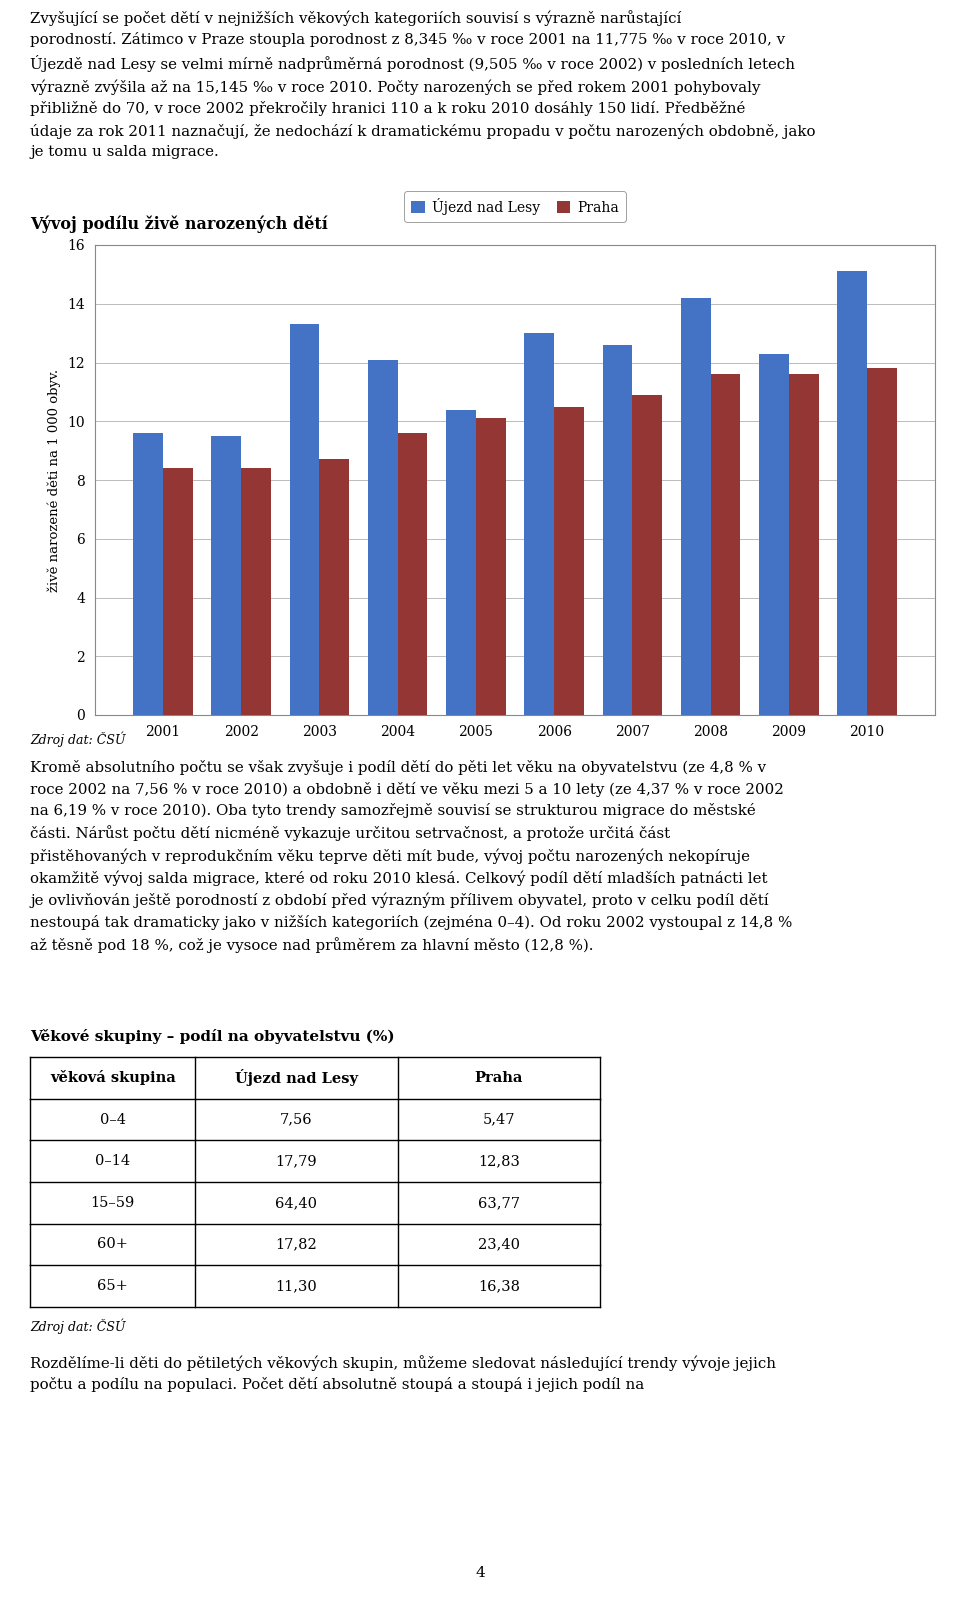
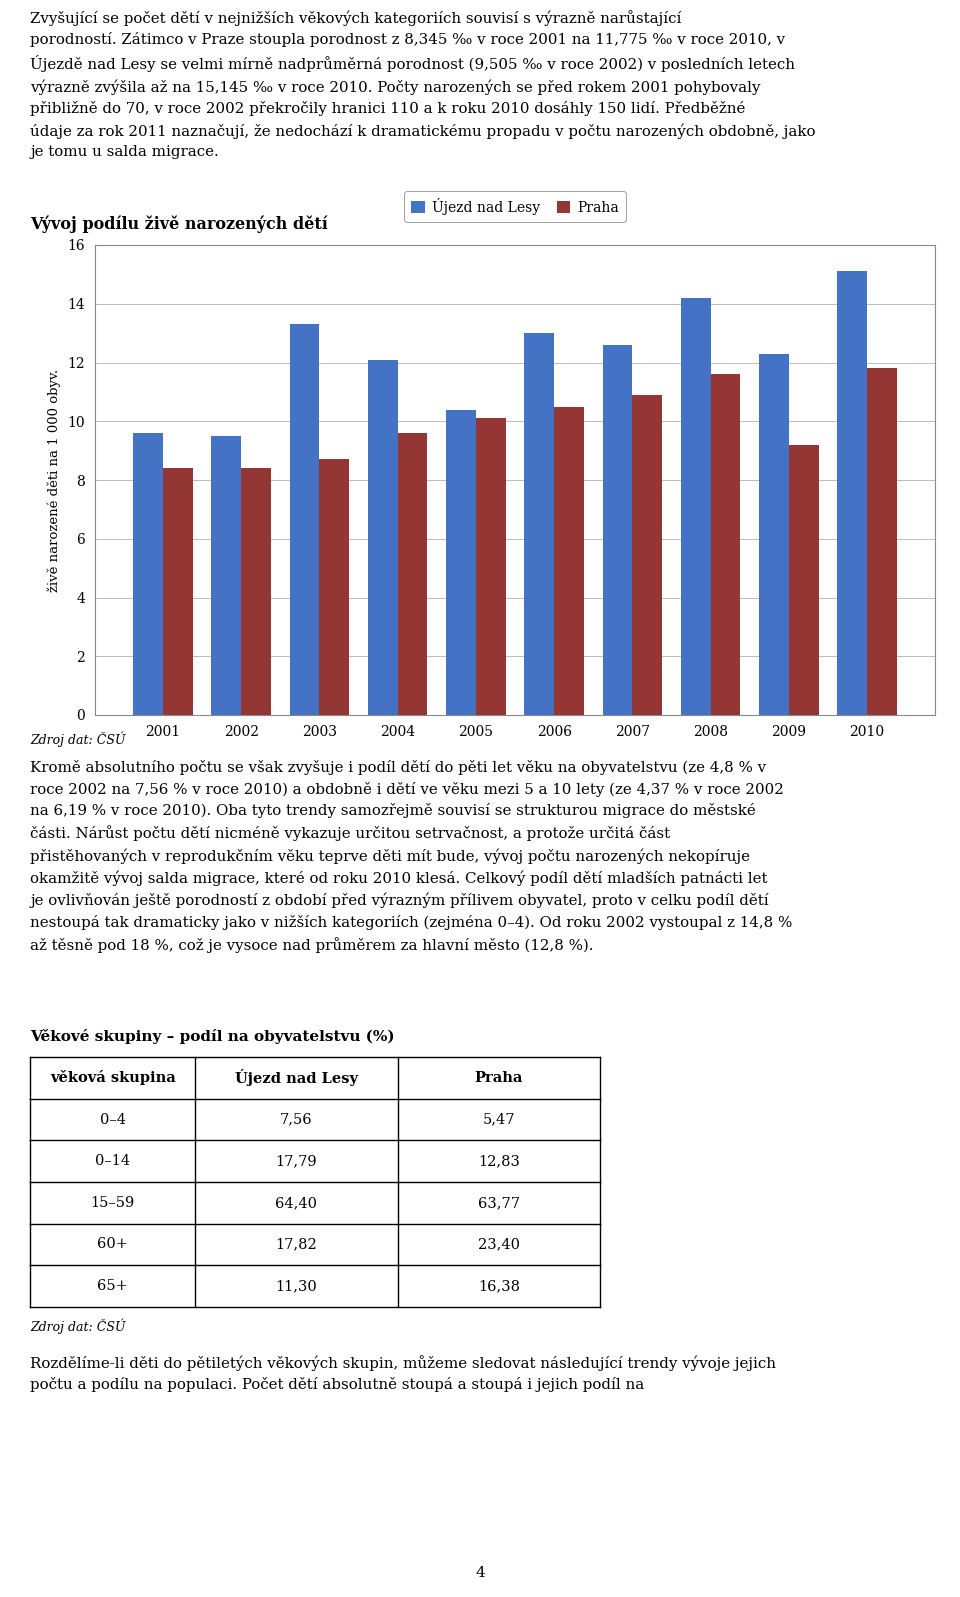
Praha/2009: 11.6 -> 9.2
